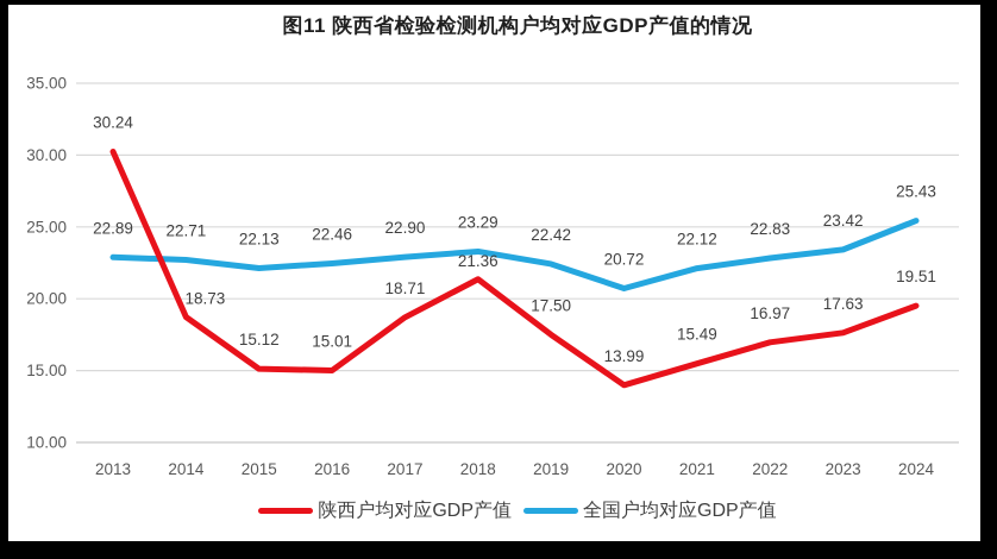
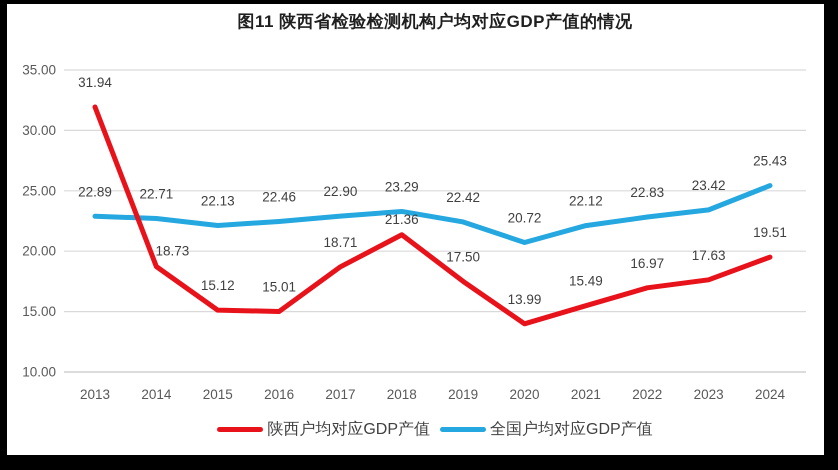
陕西户均对应GDP产值/2013: 30.24 -> 31.94
